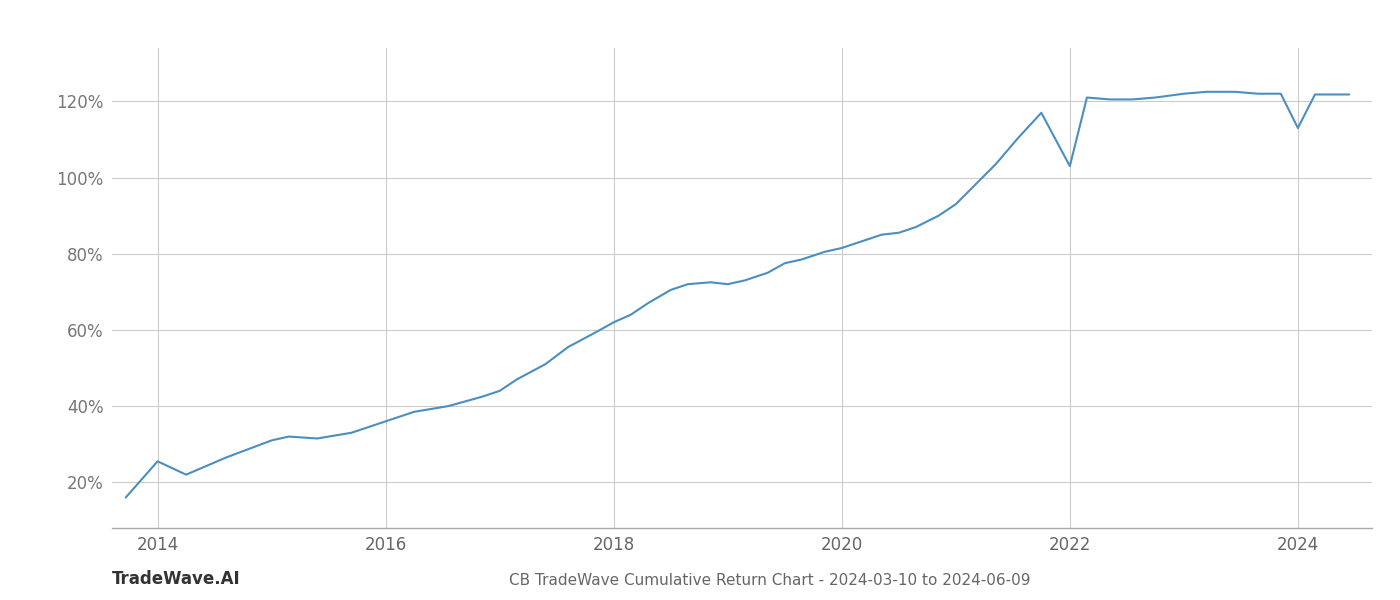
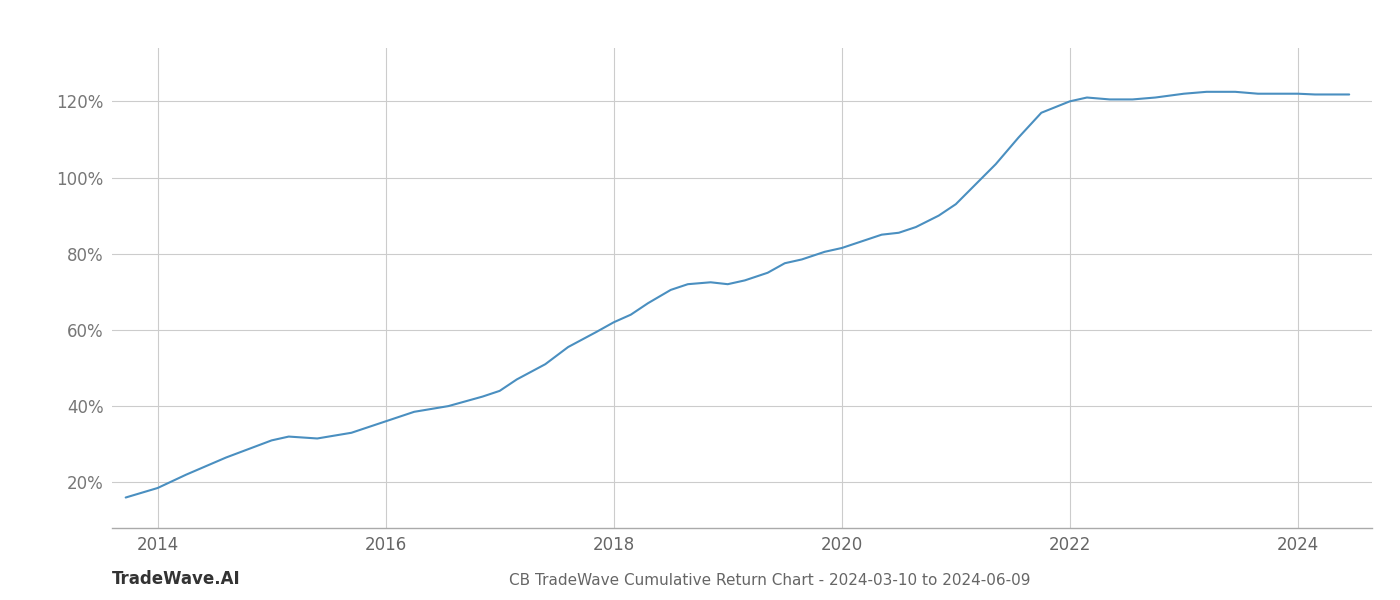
2014: 25.5% -> 18.5%
2022: 103.0% -> 120.0%
2024: 113.0% -> 122.0%
